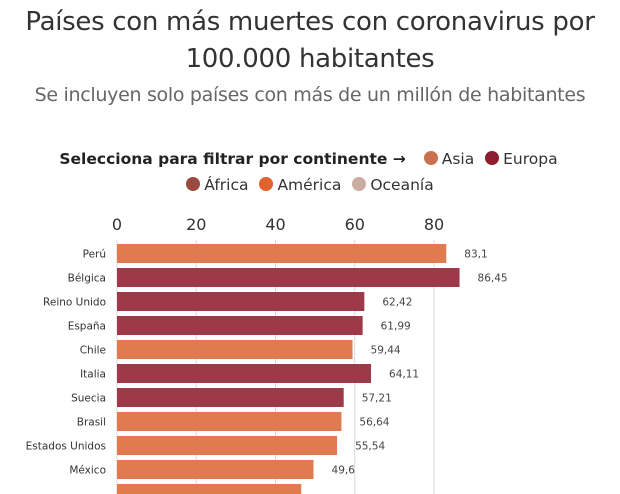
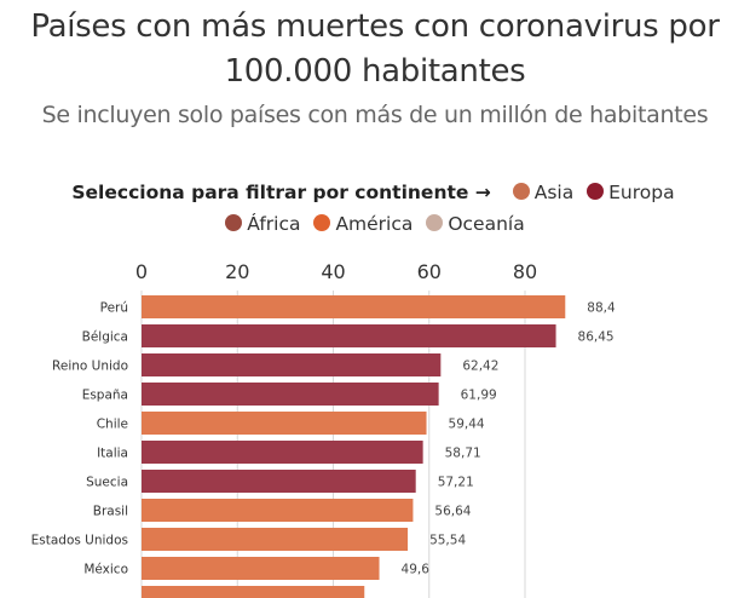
Perú: 83,1 -> 88,4
Italia: 64,11 -> 58,71
